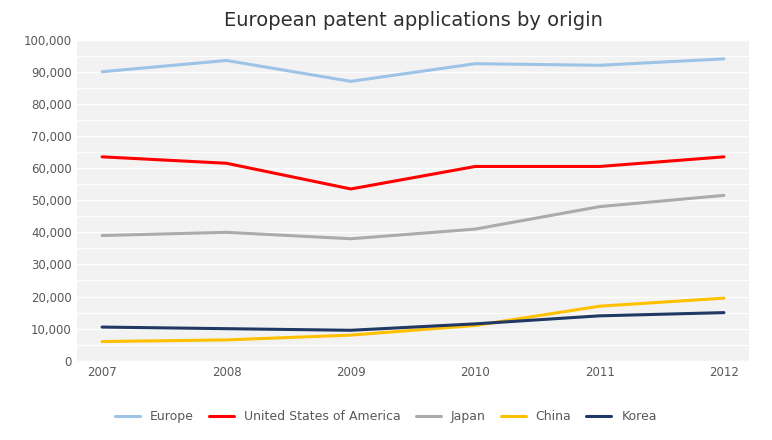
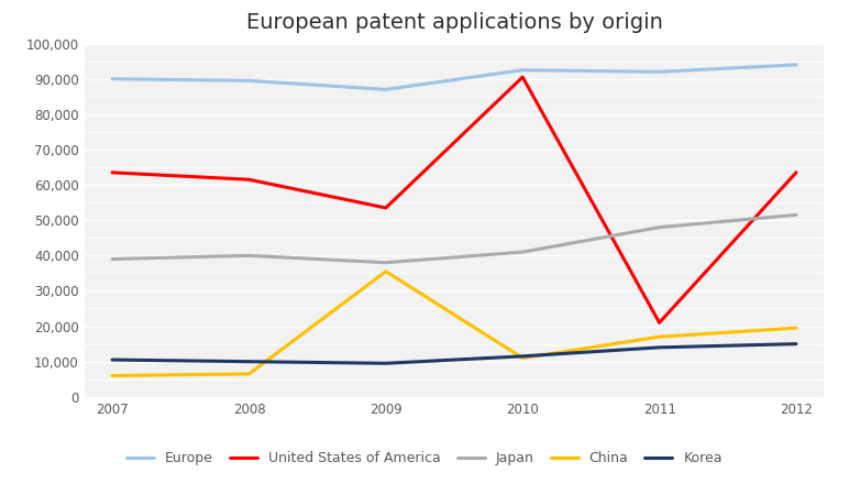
Europe/2008: 93,500 -> 89,500
China/2009: 8,000 -> 35,500
United States of America/2010: 60,500 -> 90,500
United States of America/2011: 60,500 -> 21,000
